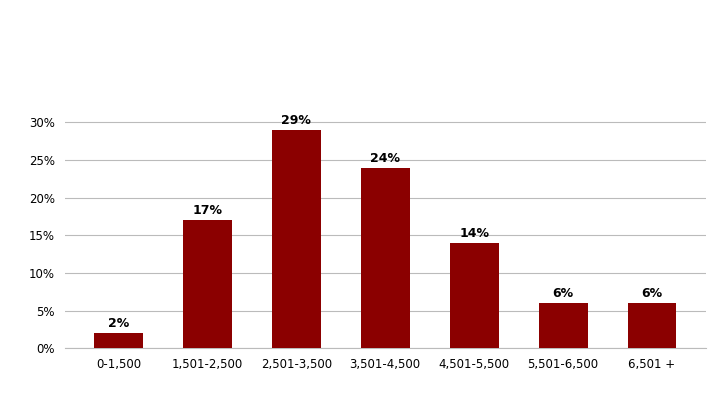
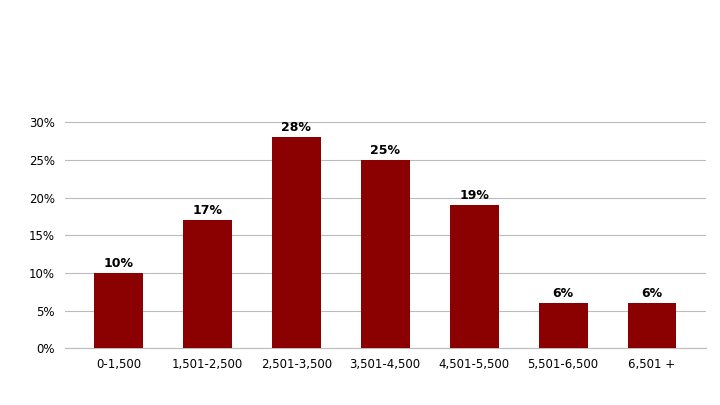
0-1,500: 2% -> 10%
2,501-3,500: 29% -> 28%
3,501-4,500: 24% -> 25%
4,501-5,500: 14% -> 19%
